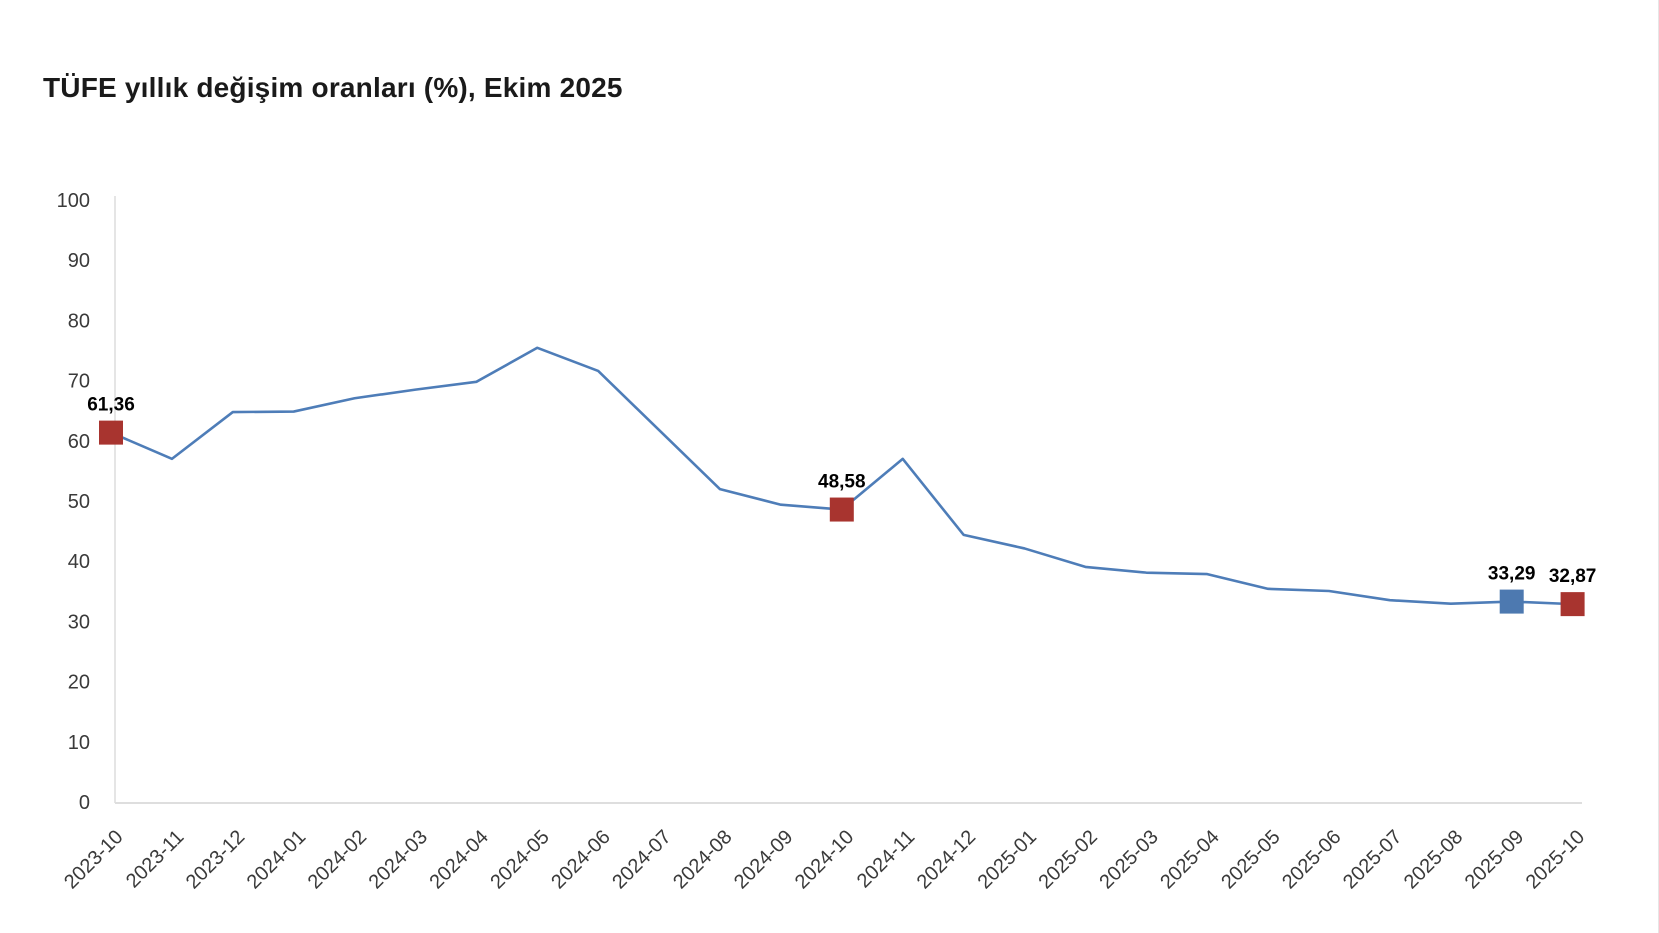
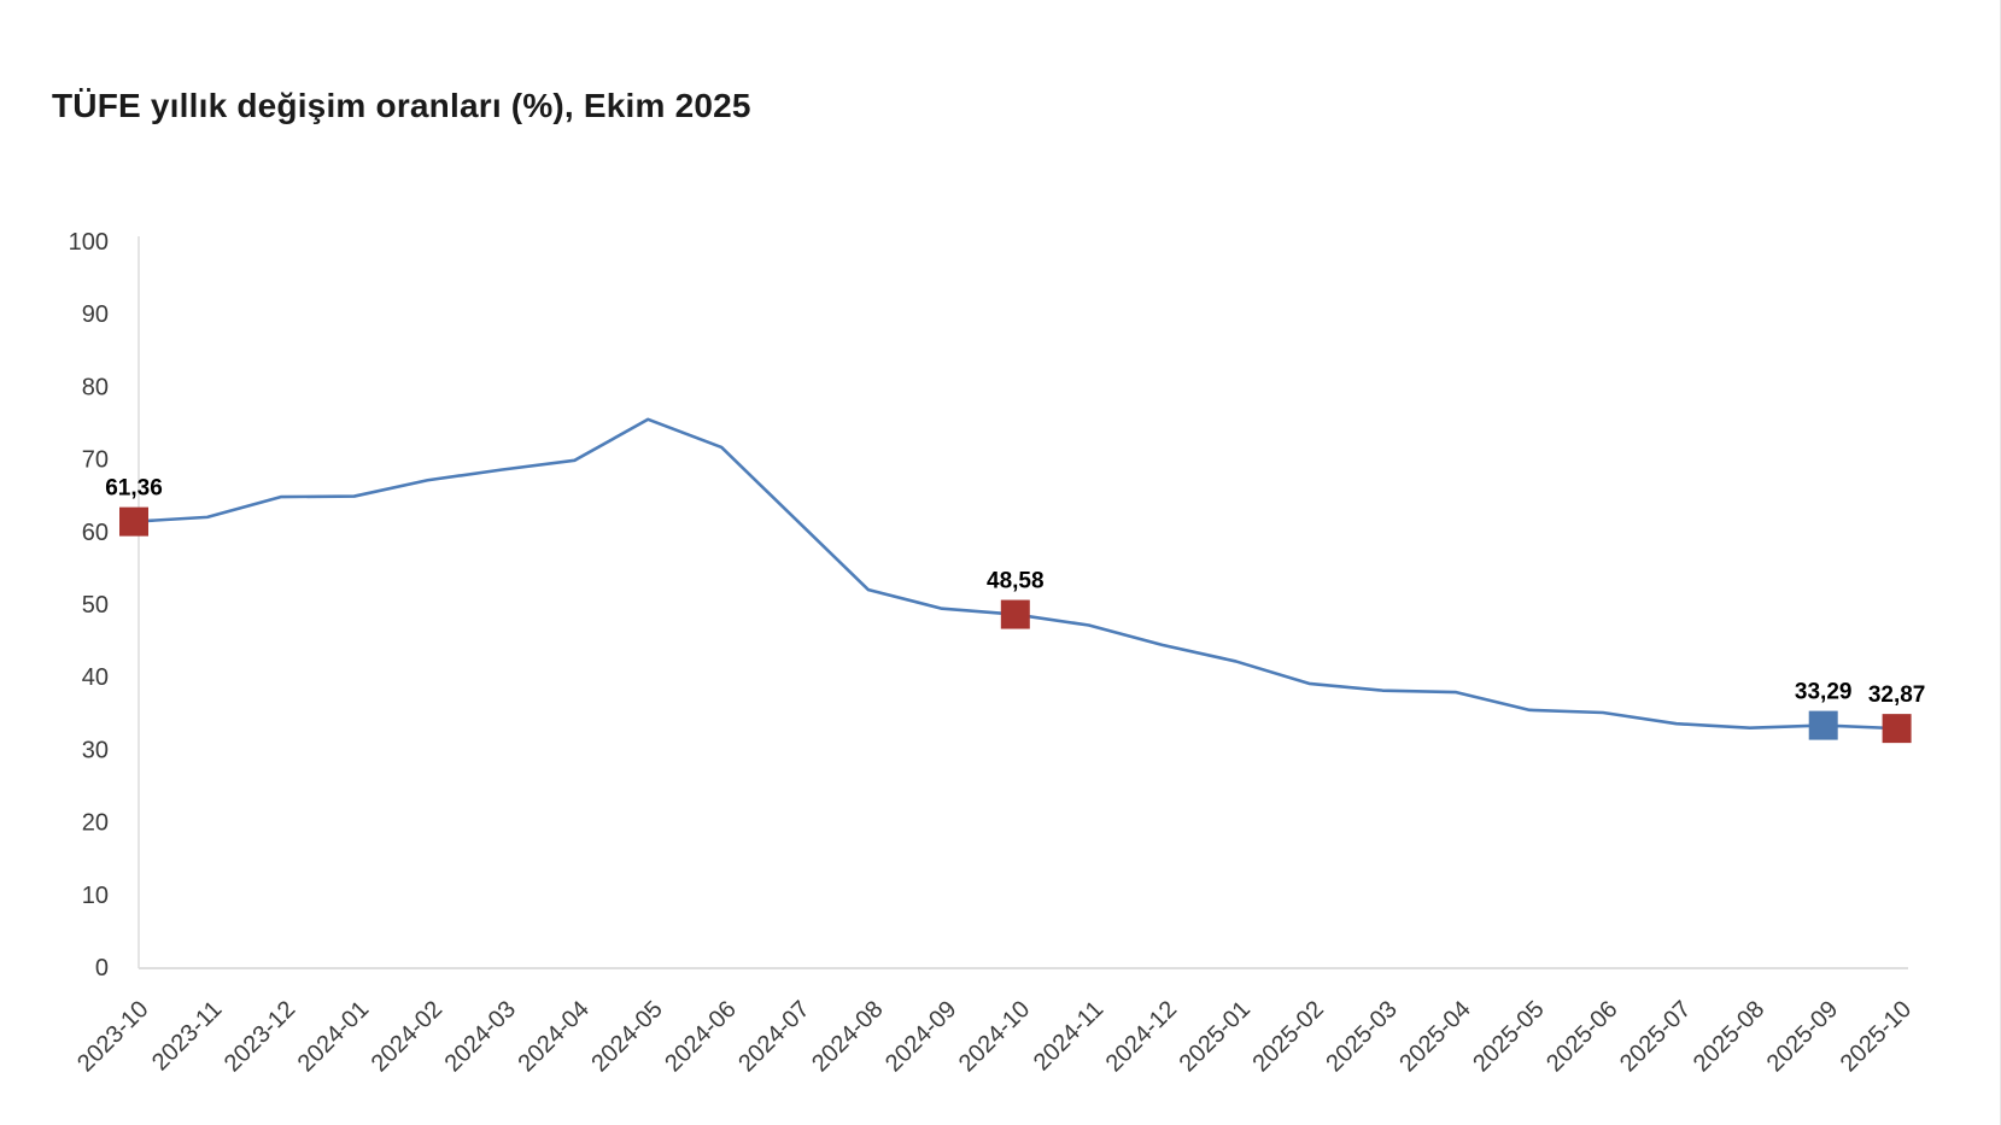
2023-11: 57 -> 62
2024-11: 57 -> 47
